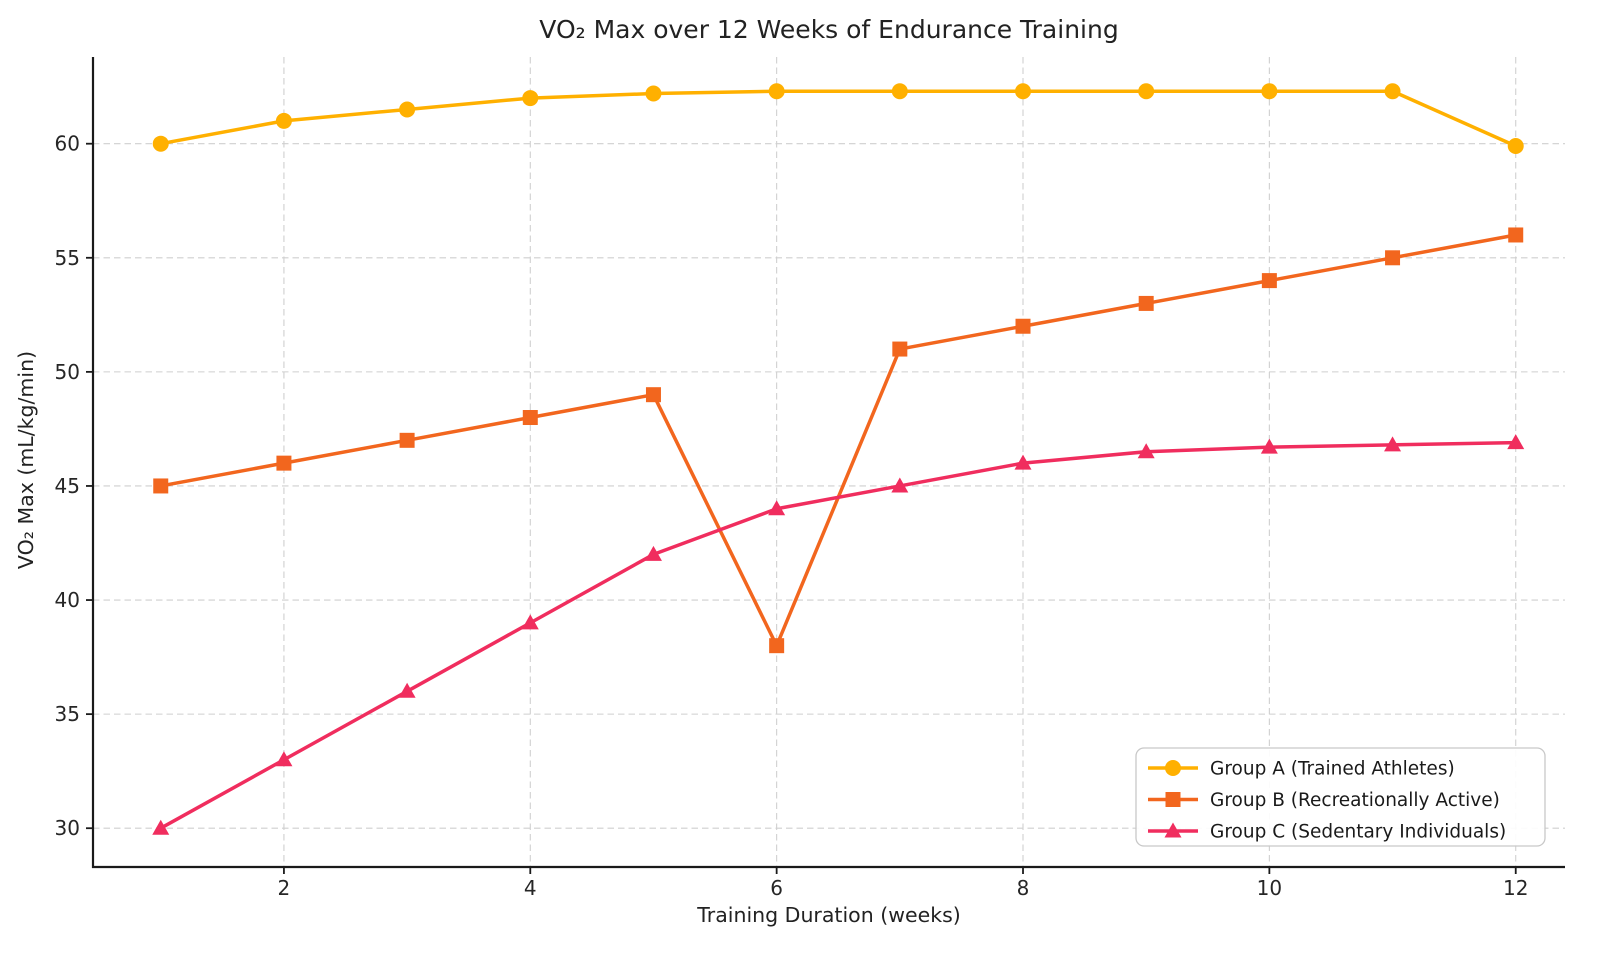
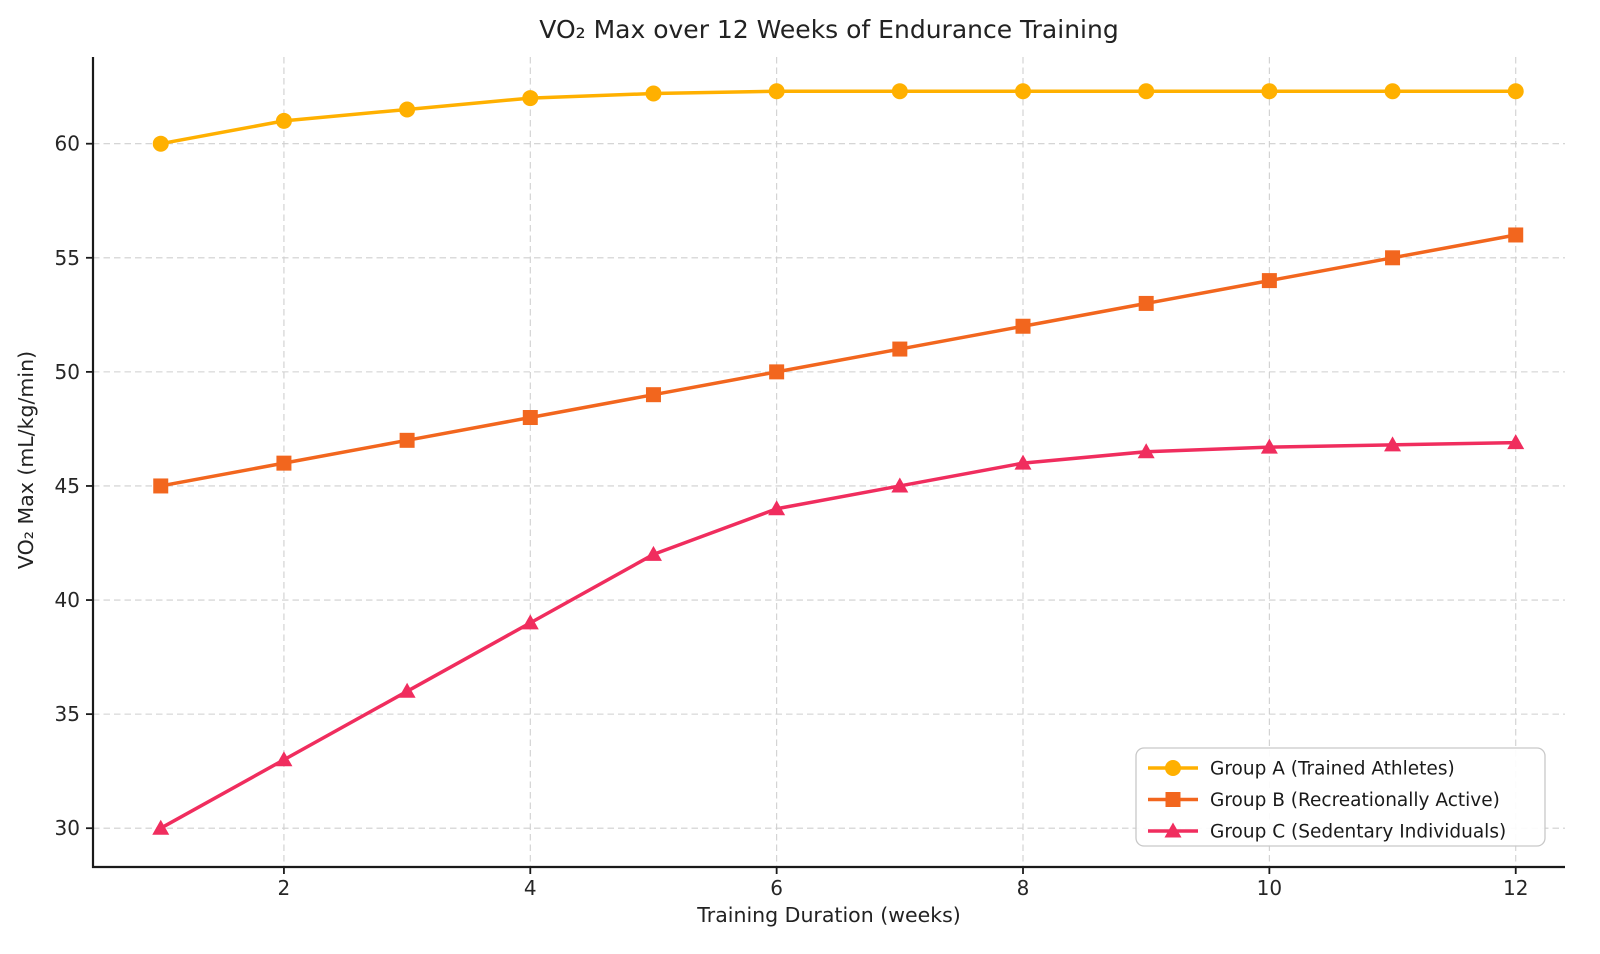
Group B (Recreationally Active)/6: 38 -> 50
Group A (Trained Athletes)/12: 59.9 -> 62.3
